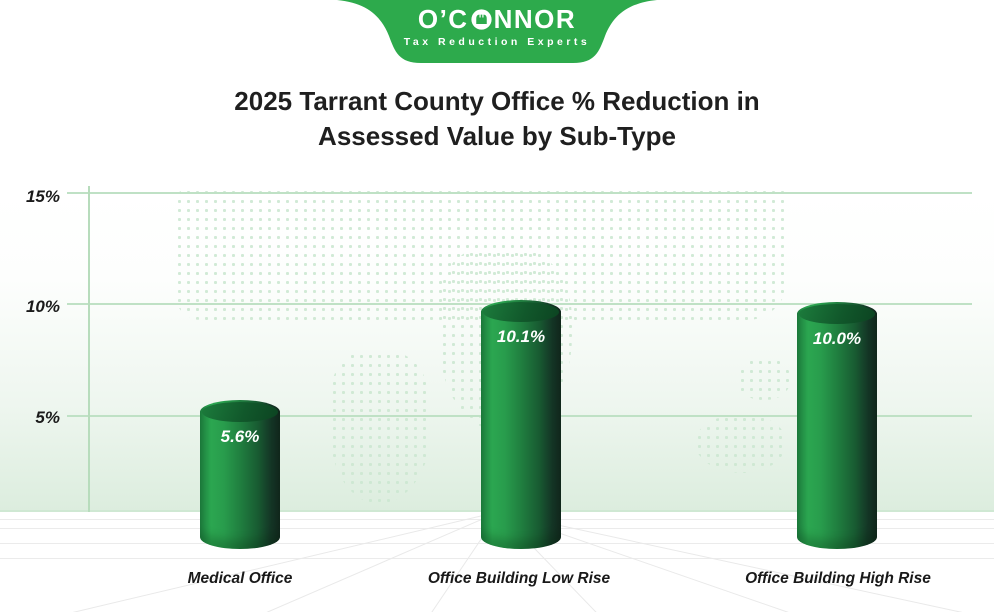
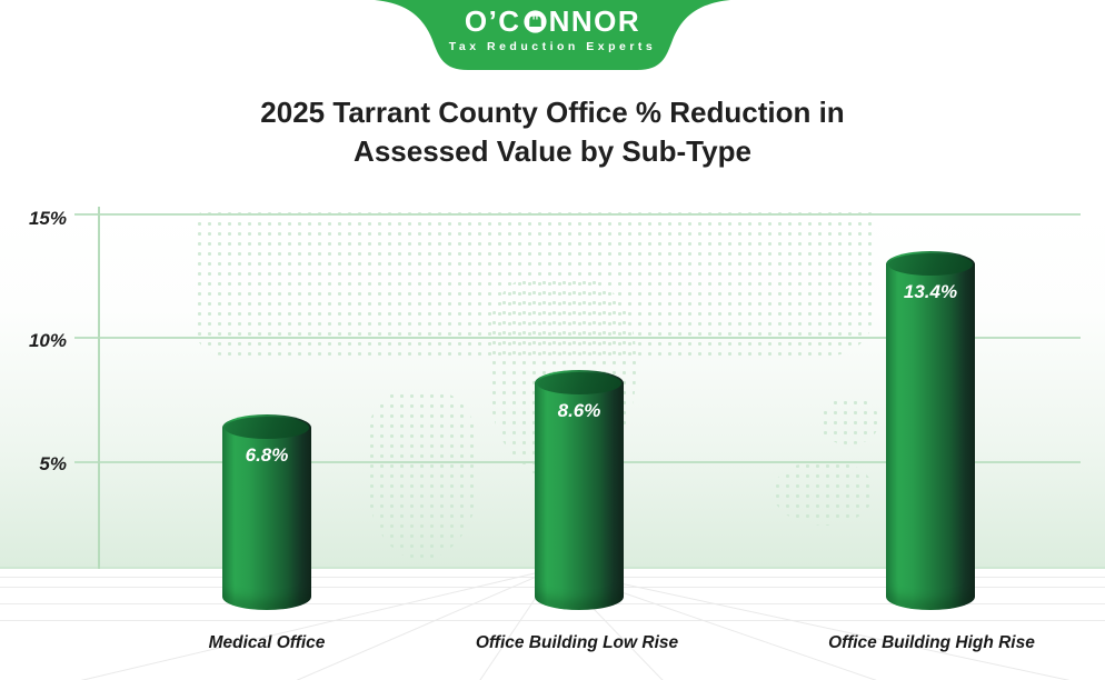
Medical Office: 5.6% -> 6.8%
Office Building Low Rise: 10.1% -> 8.6%
Office Building High Rise: 10.0% -> 13.4%
